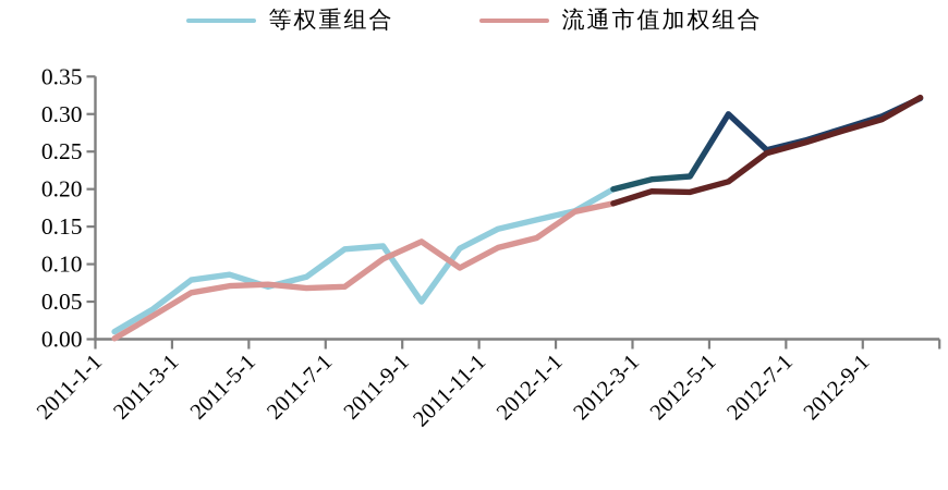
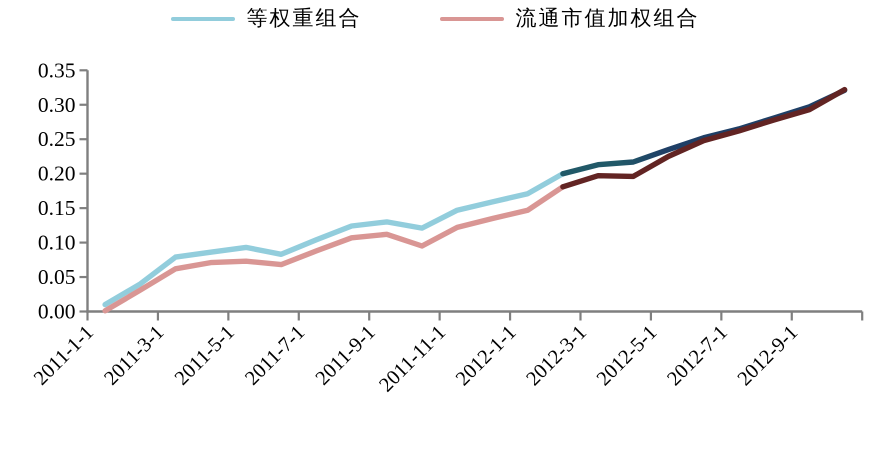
等权重组合/2011-5-1: 0.07 -> 0.09
等权重组合/2011-7-1: 0.12 -> 0.10
流通市值加权组合/2011-7-1: 0.07 -> 0.09
等权重组合/2011-9-1: 0.05 -> 0.13
流通市值加权组合/2011-9-1: 0.13 -> 0.11
流通市值加权组合/2012-1-1: 0.17 -> 0.15
等权重组合/2012-5-1: 0.30 -> 0.23
流通市值加权组合/2012-5-1: 0.21 -> 0.23
